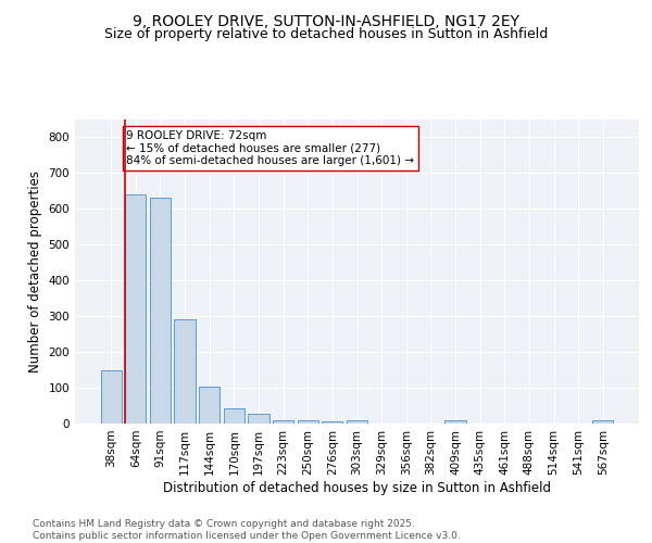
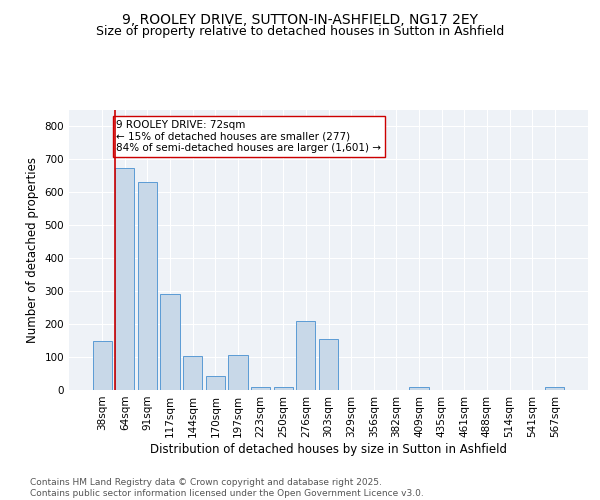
64sqm: 640 -> 675
197sqm: 28 -> 105
276sqm: 6 -> 210
303sqm: 8 -> 155
